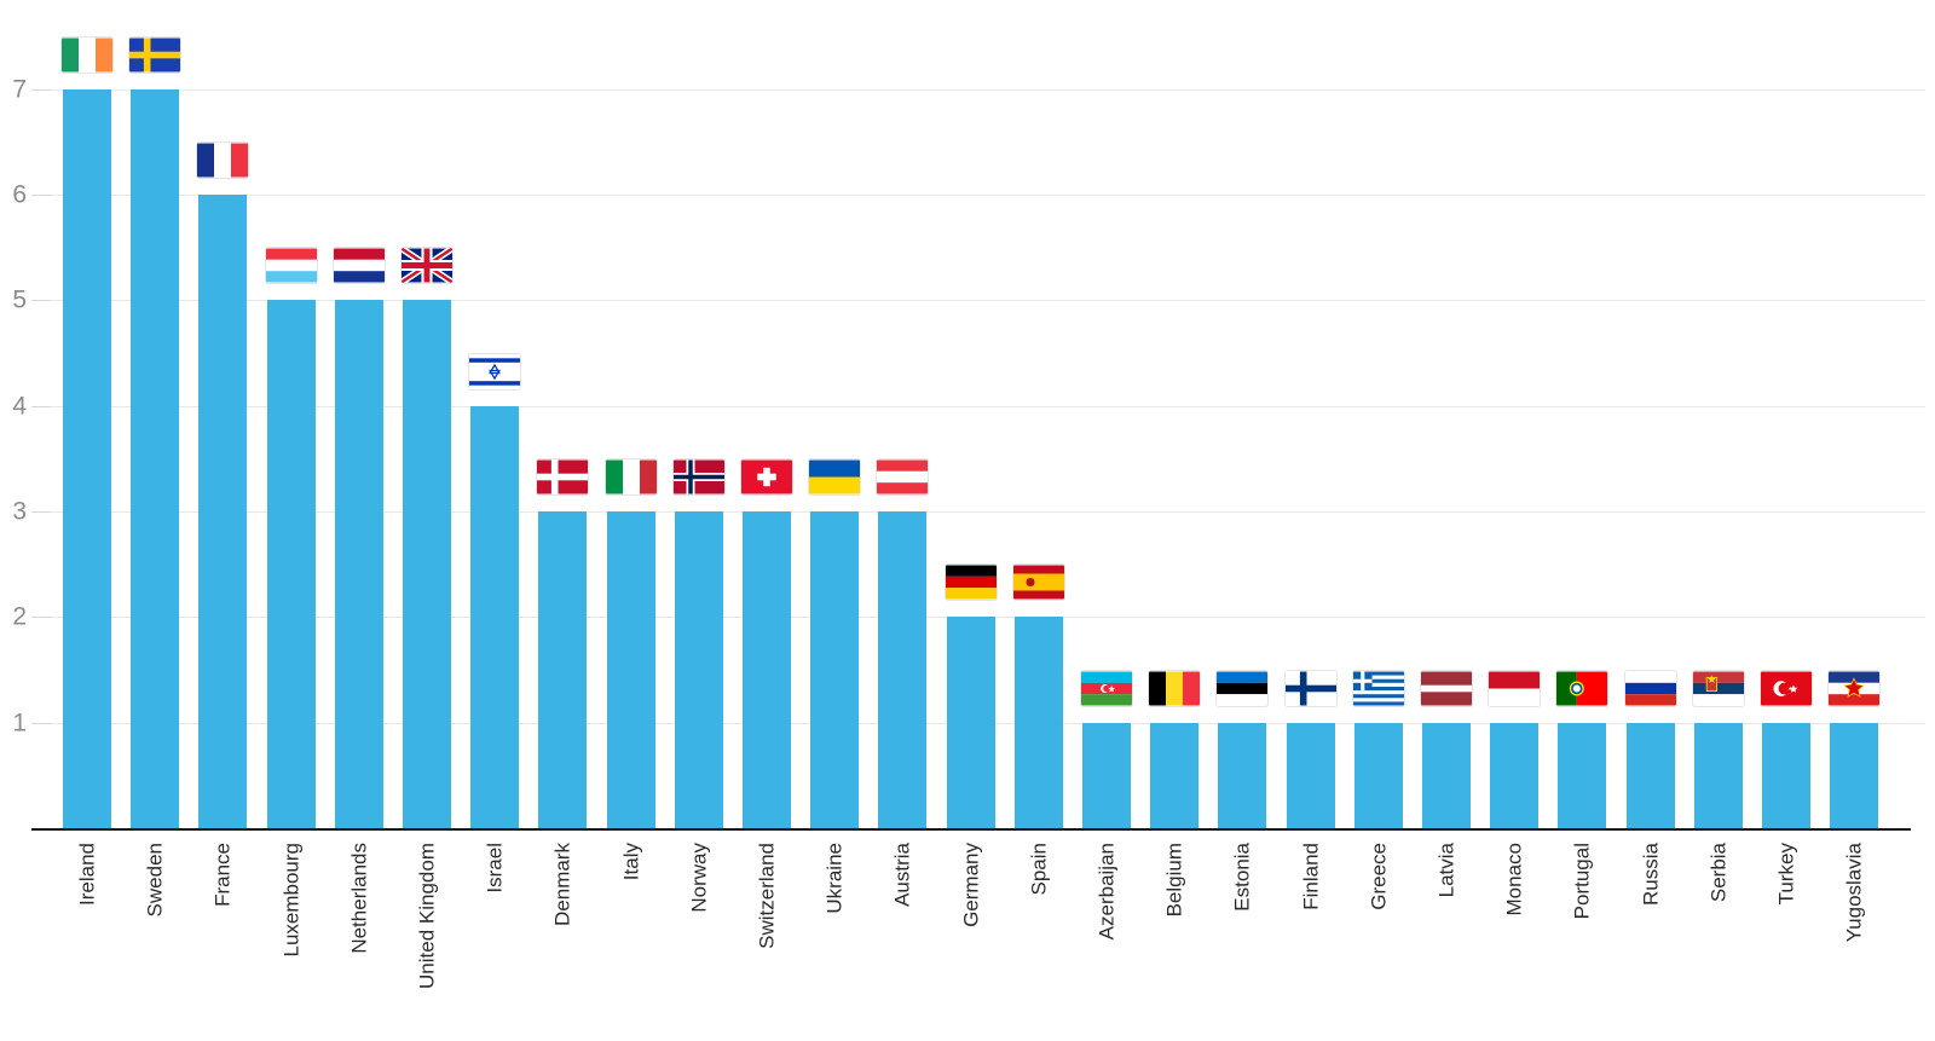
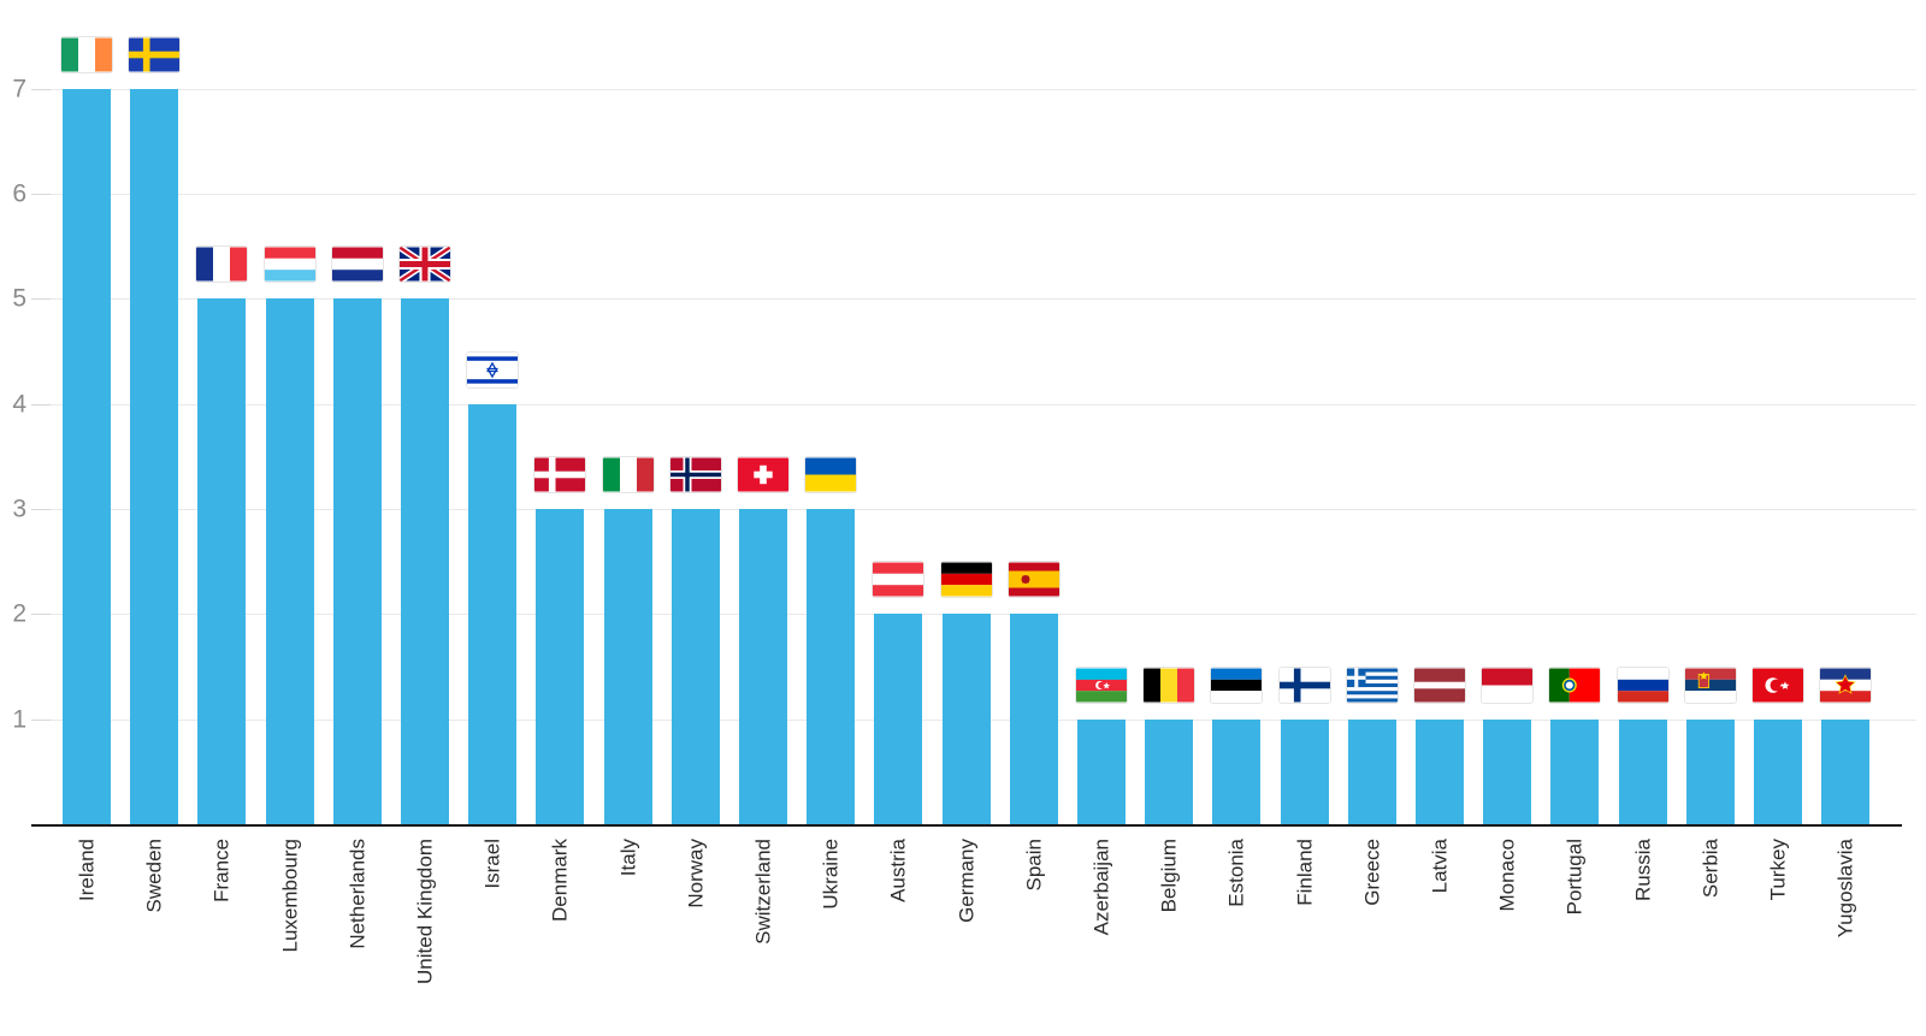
France: 6 -> 5
Austria: 3 -> 2
